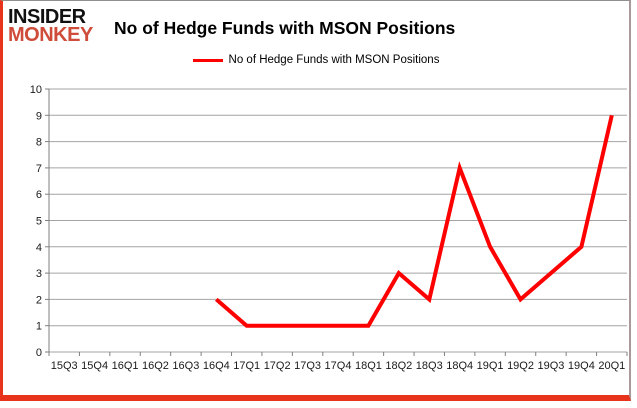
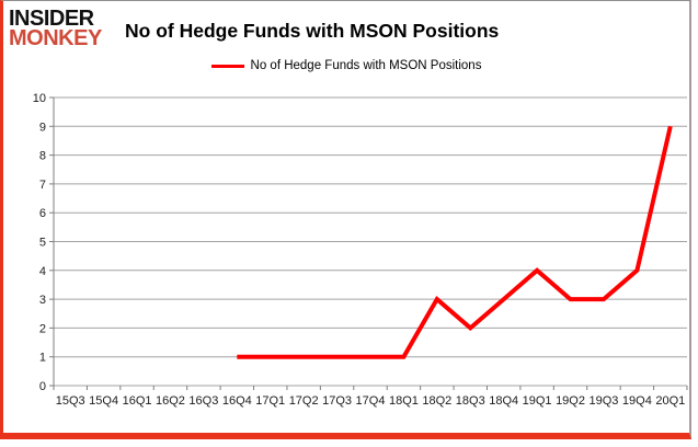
16Q4: 2 -> 1
18Q4: 7 -> 3
19Q2: 2 -> 3
